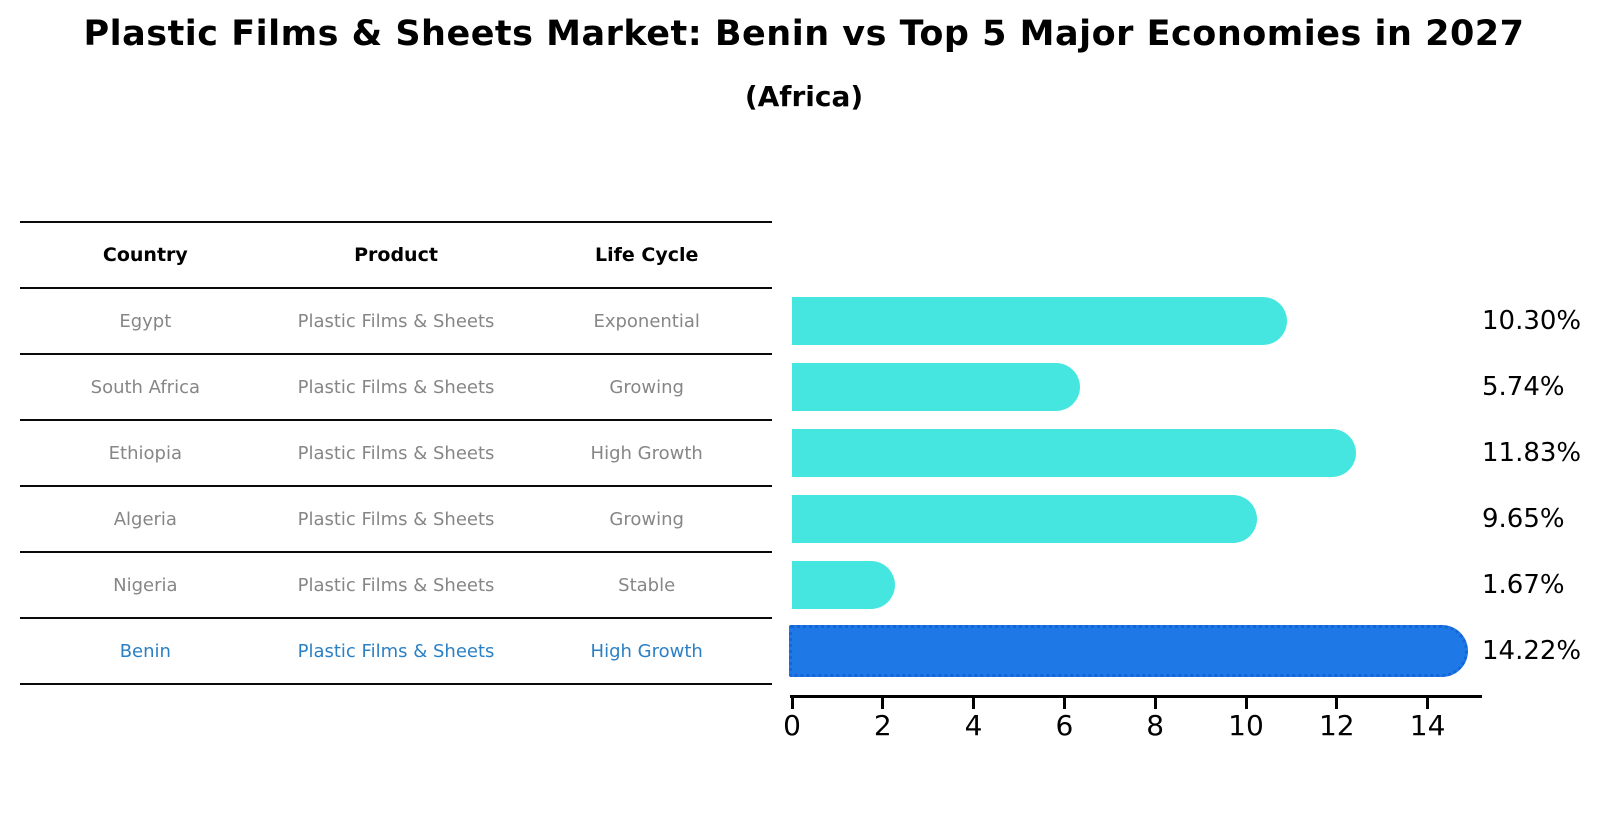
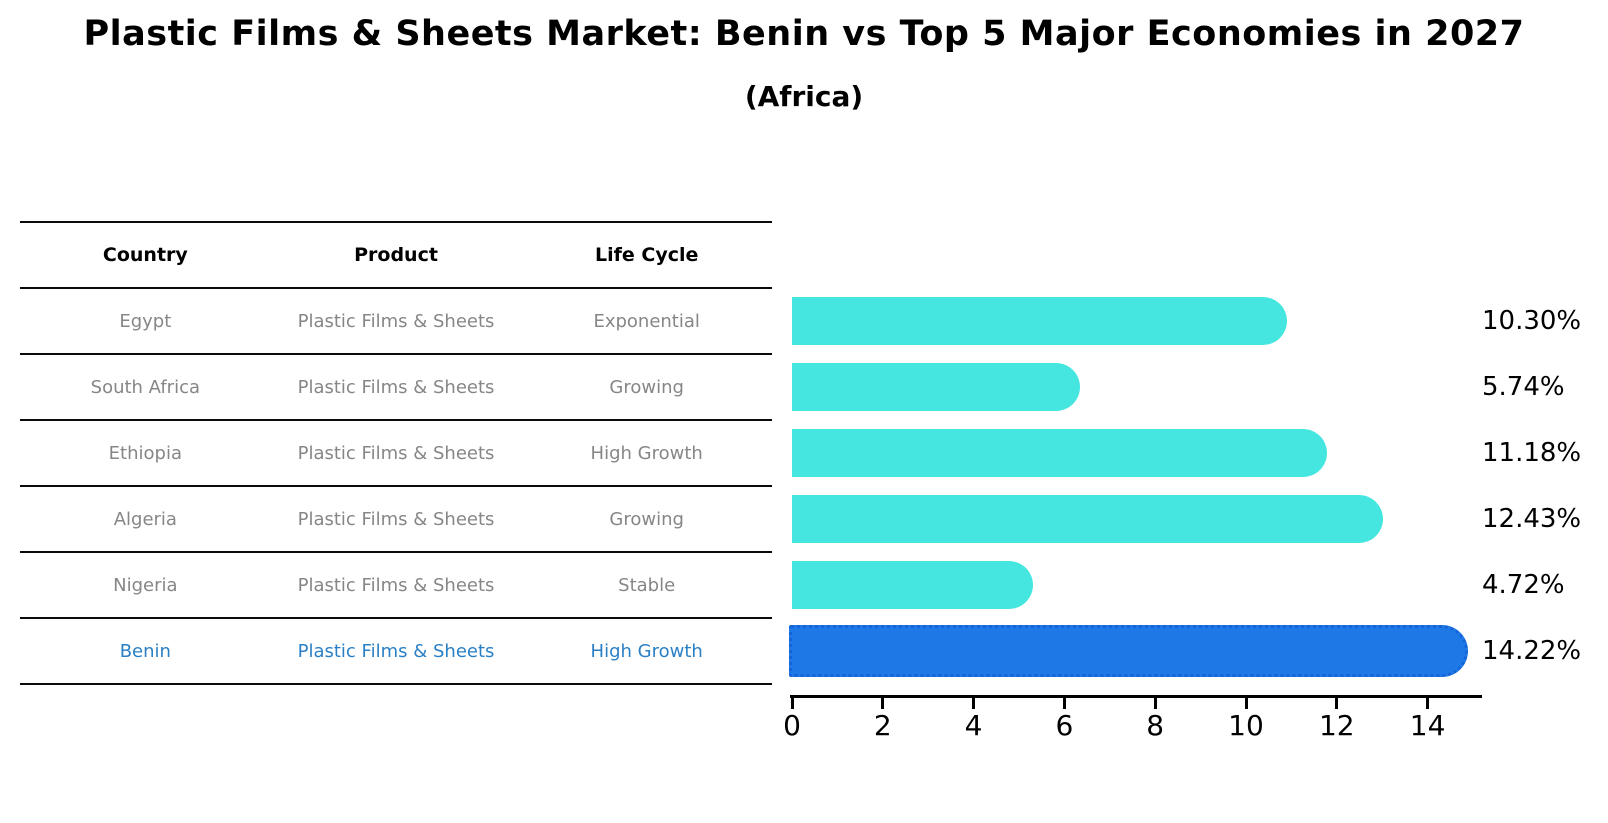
Ethiopia: 11.83% -> 11.18%
Algeria: 9.65% -> 12.43%
Nigeria: 1.67% -> 4.72%
